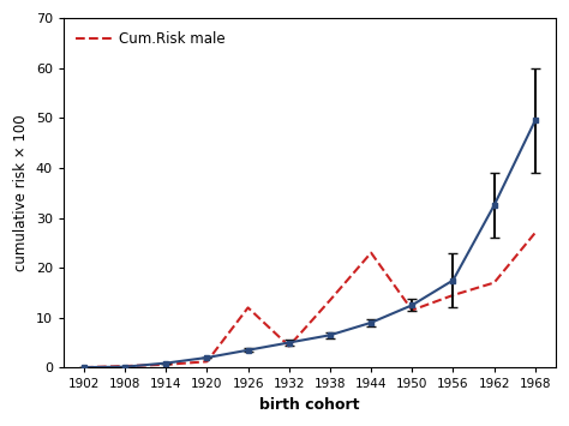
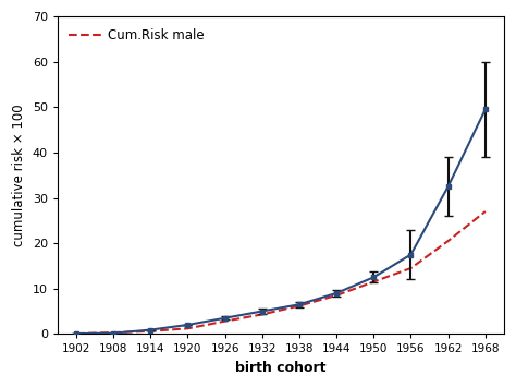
Cum.Risk male/1926: 12.0 -> 2.8
Cum.Risk male/1938: 13.5 -> 6.2
Cum.Risk male/1944: 23.0 -> 8.5
Cum.Risk male/1962: 17.0 -> 20.5
